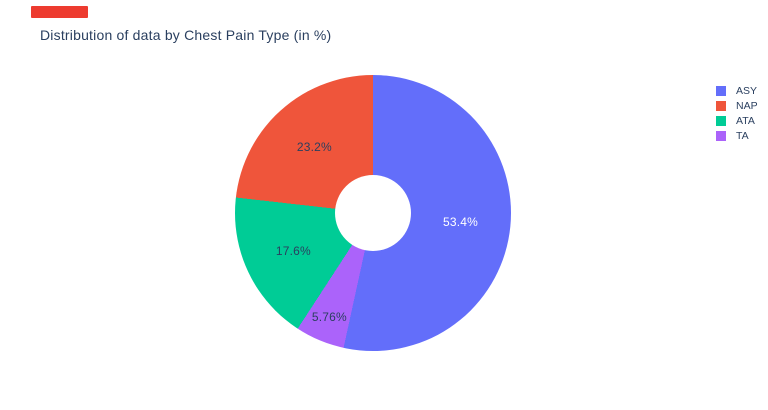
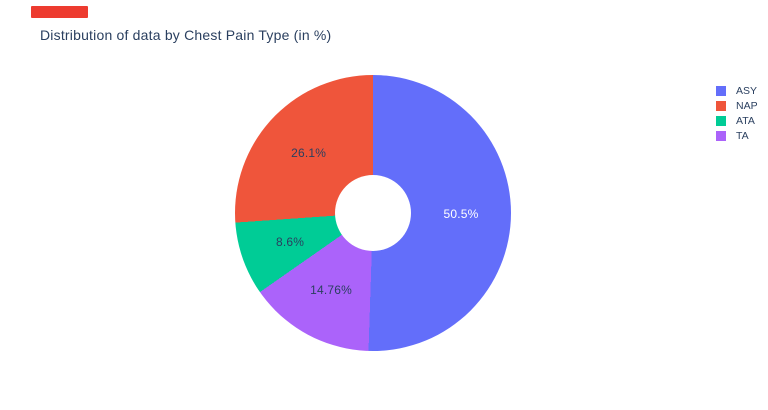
ASY: 53.4% -> 50.5%
NAP: 23.2% -> 26.1%
ATA: 17.6% -> 8.6%
TA: 5.76% -> 14.76%
